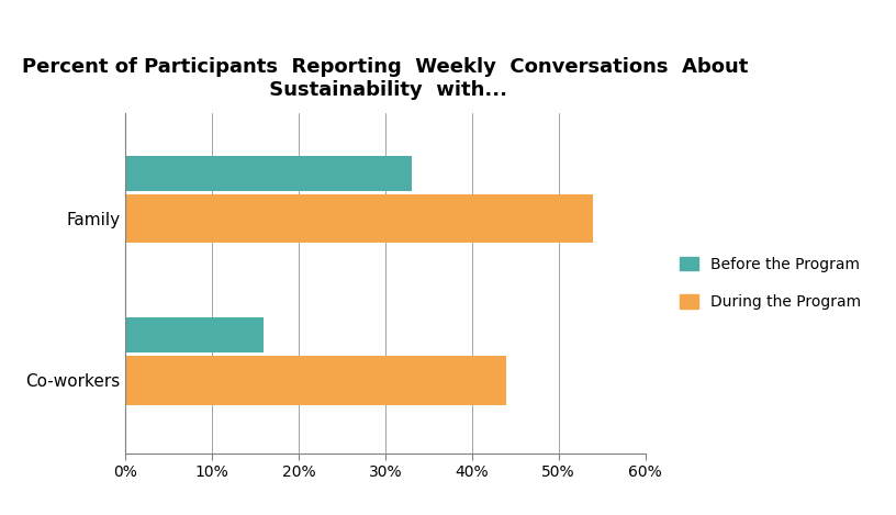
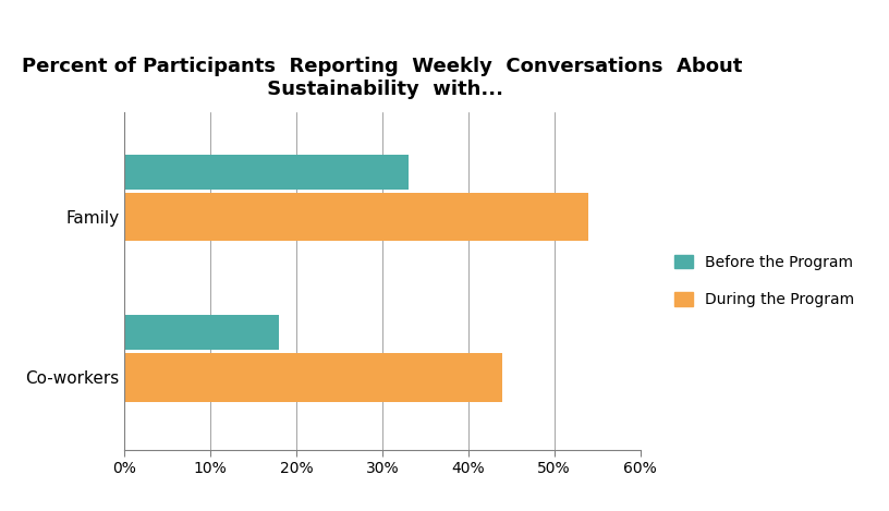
Before the Program/Co-workers: 16% -> 18%
